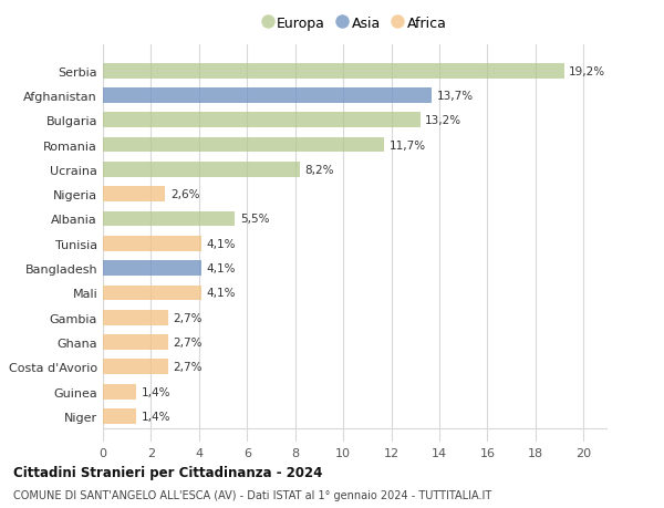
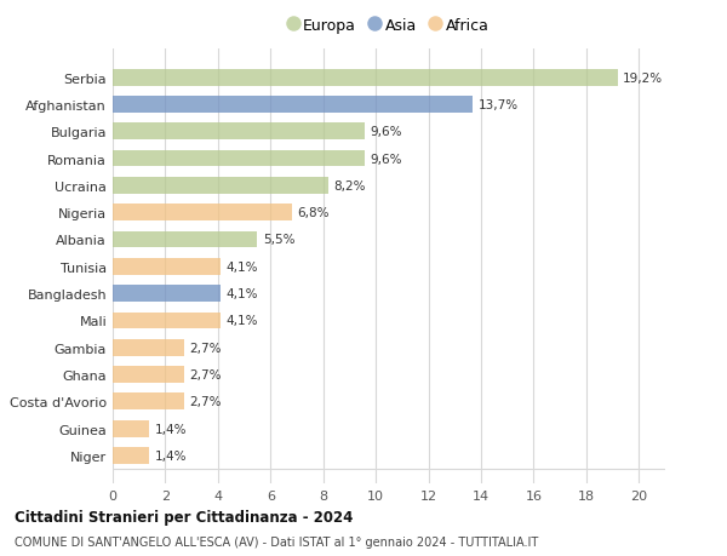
Bulgaria: 13,2% -> 9,6%
Romania: 11,7% -> 9,6%
Nigeria: 2,6% -> 6,8%
